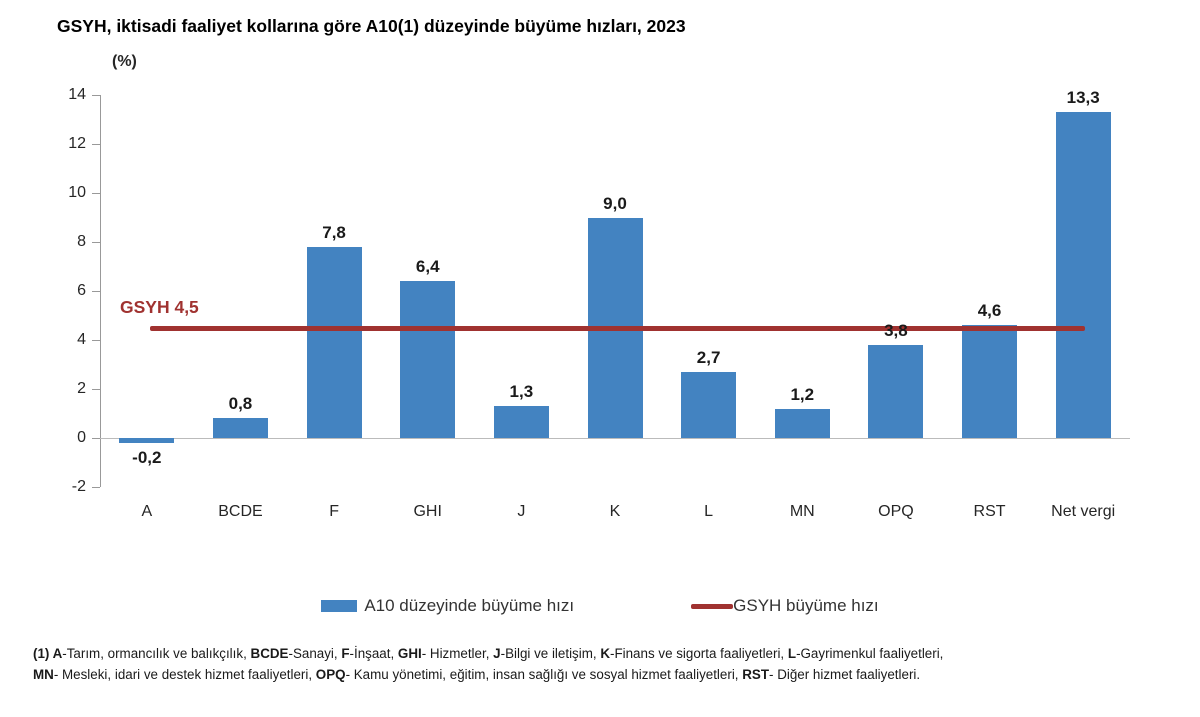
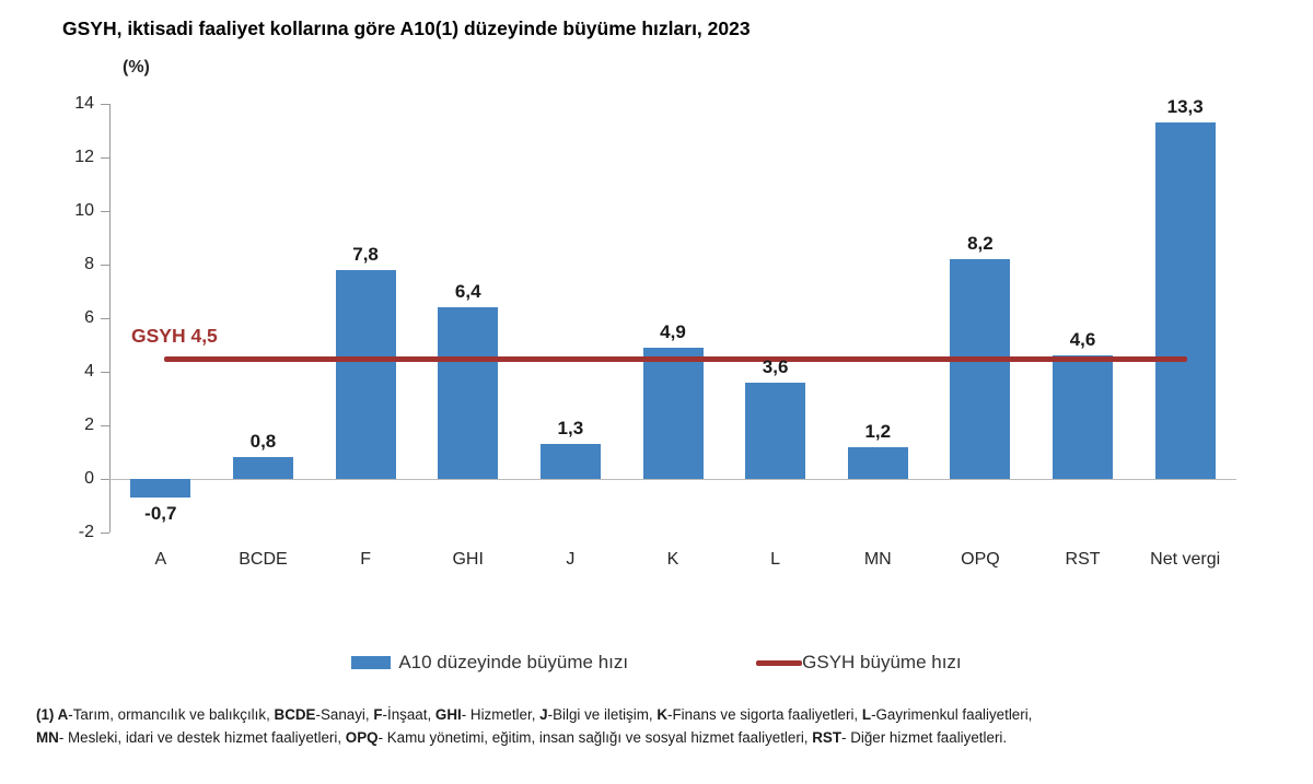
A: -0,2 -> -0,7
K: 9,0 -> 4,9
L: 2,7 -> 3,6
OPQ: 3,8 -> 8,2
